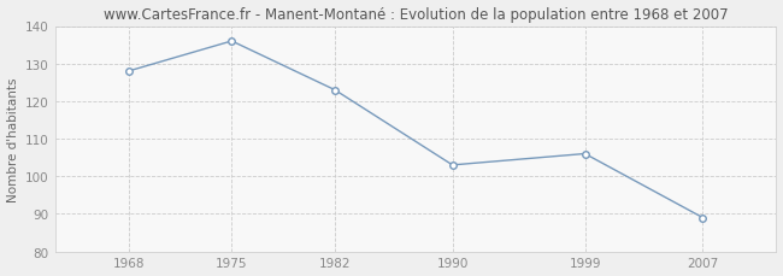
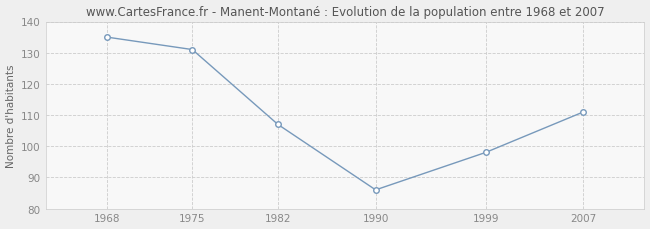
1968: 128 -> 135
1975: 136 -> 131
1982: 123 -> 107
1990: 103 -> 86
1999: 106 -> 98
2007: 89 -> 111
